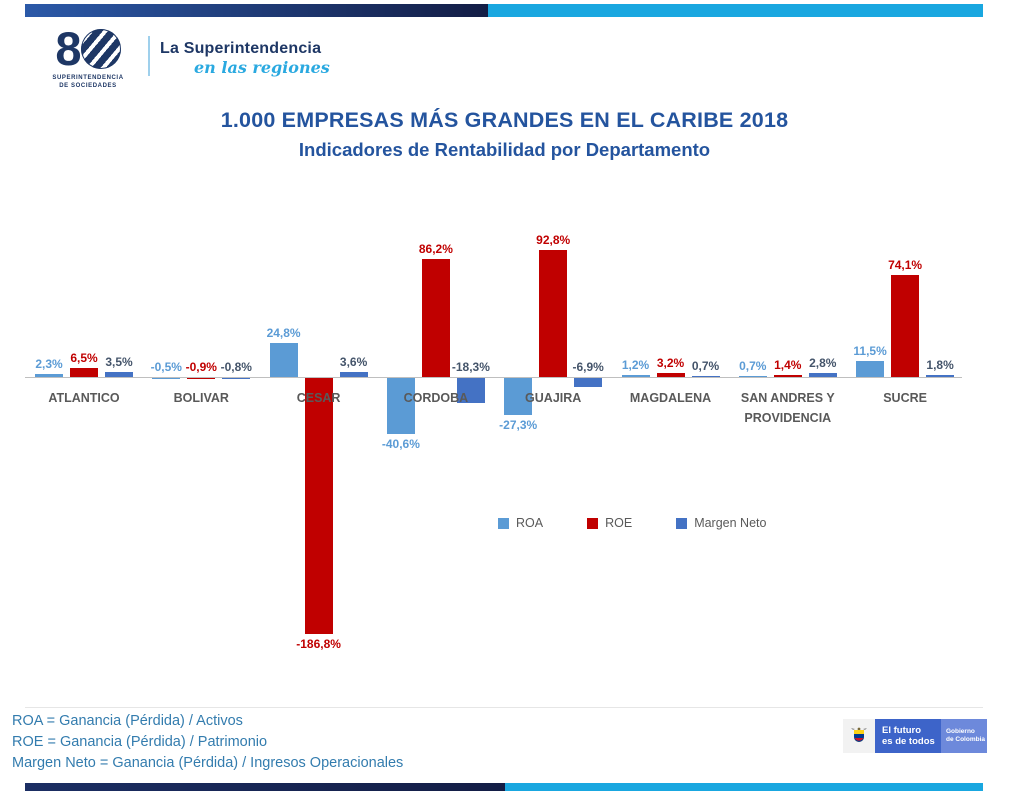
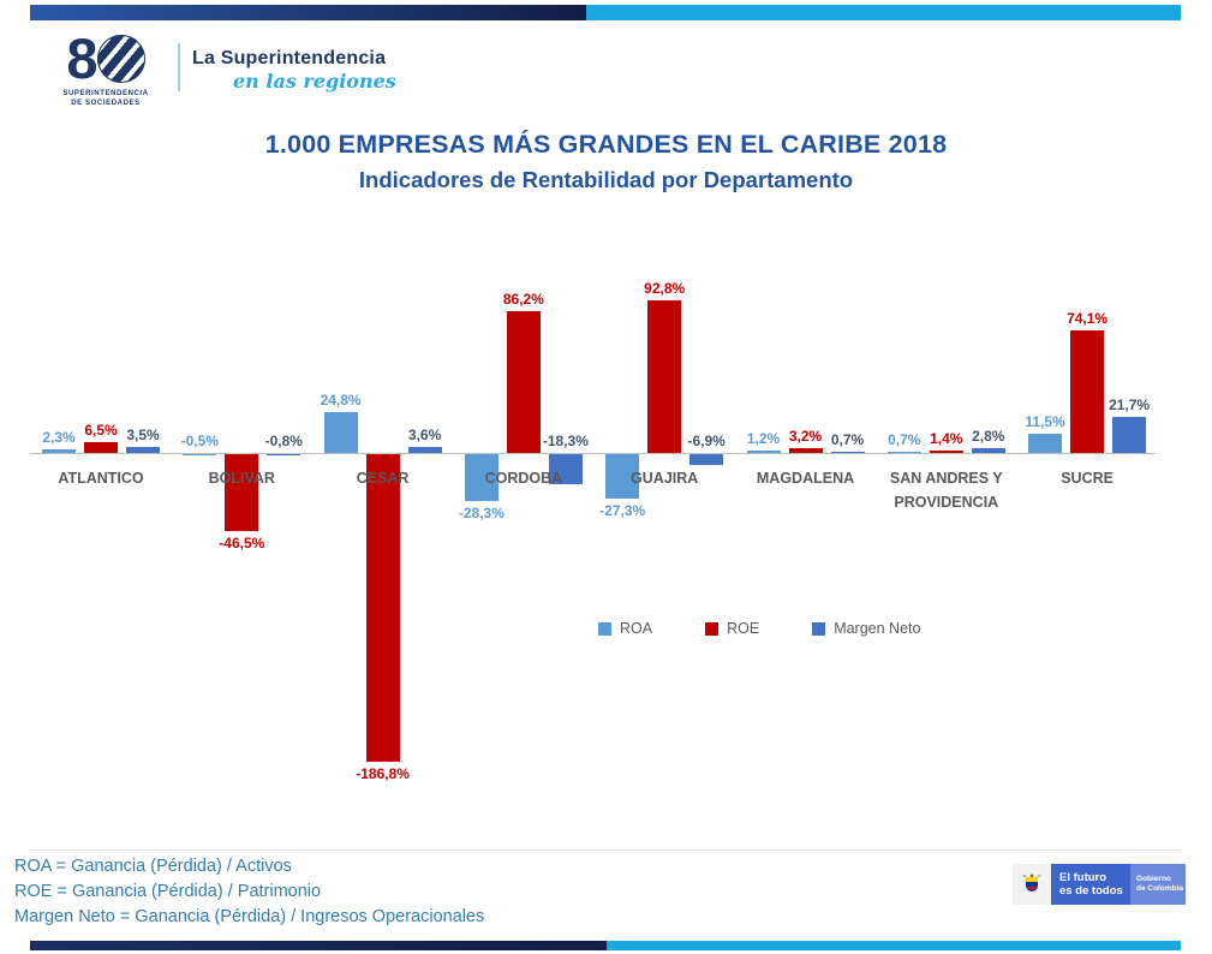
ROE/BOLIVAR: -0,9% -> -46,5%
ROA/CORDOBA: -40,6% -> -28,3%
Margen Neto/SUCRE: 1,8% -> 21,7%
